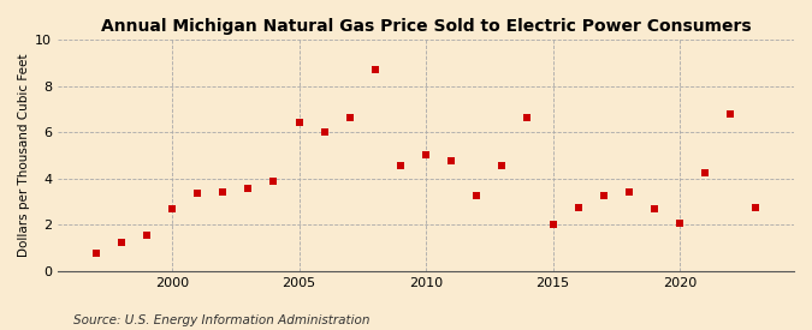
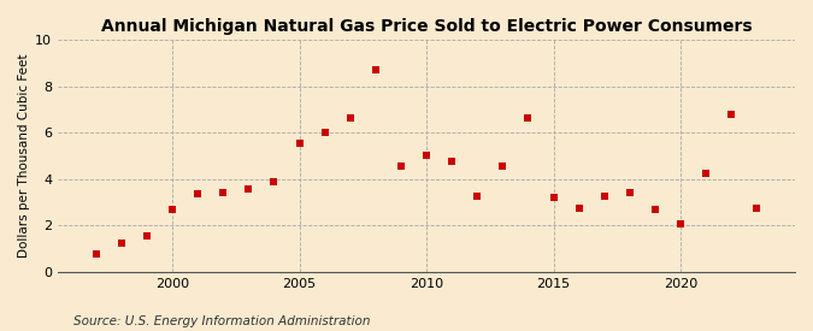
2005: 6.4 -> 5.5
2015: 2.0 -> 3.2
